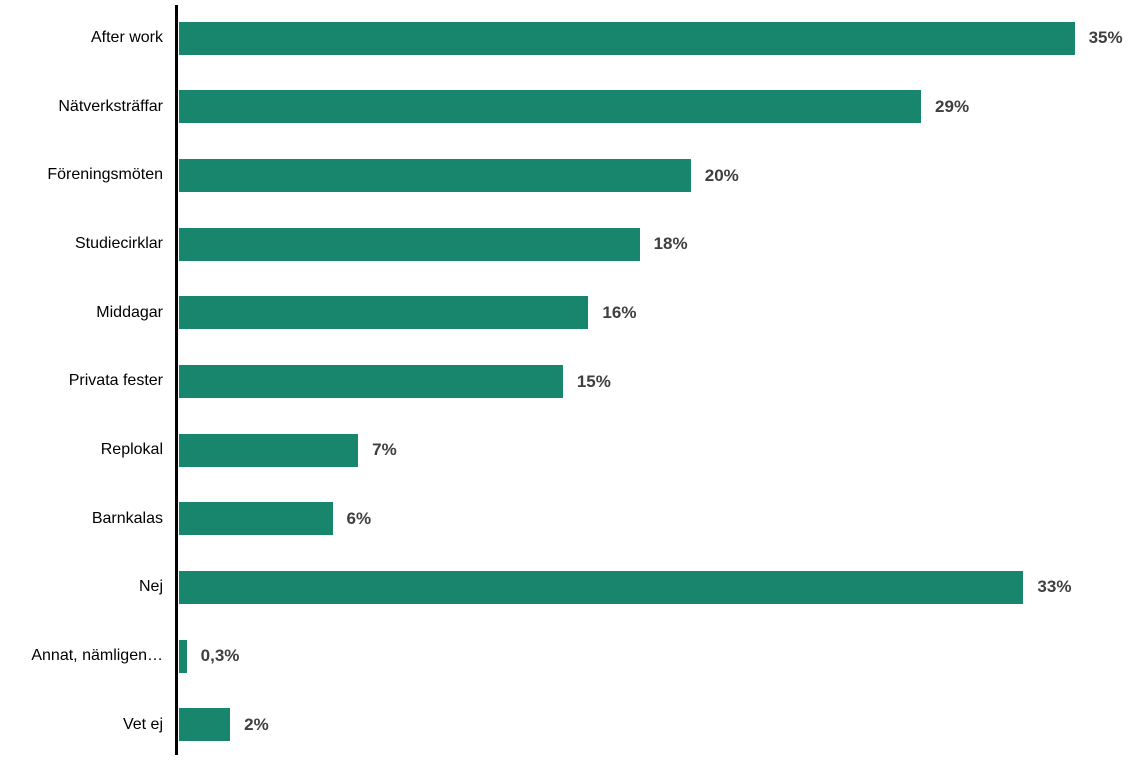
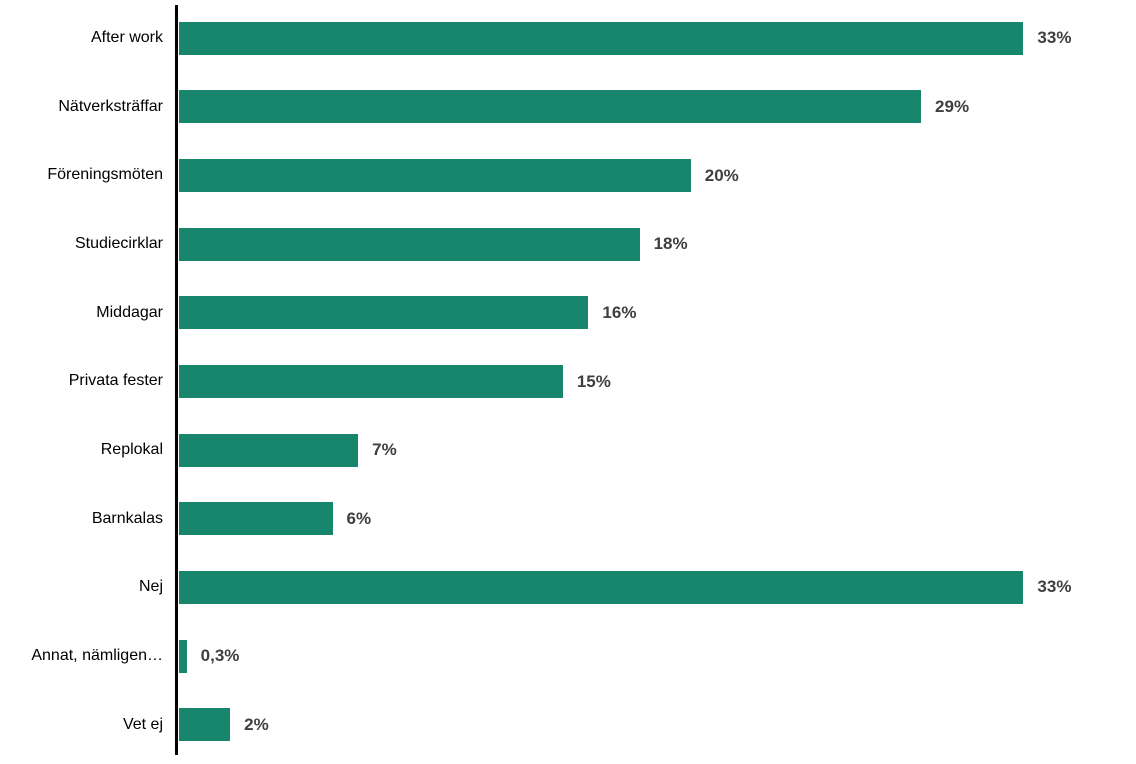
After work: 35% -> 33%
